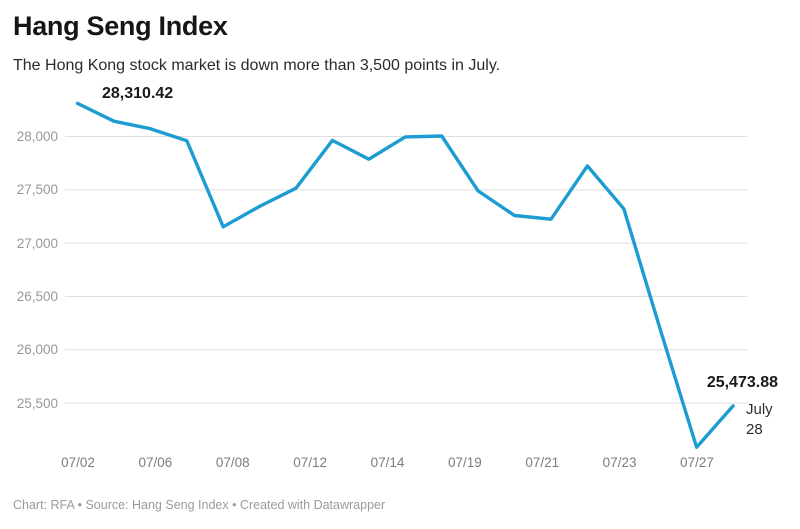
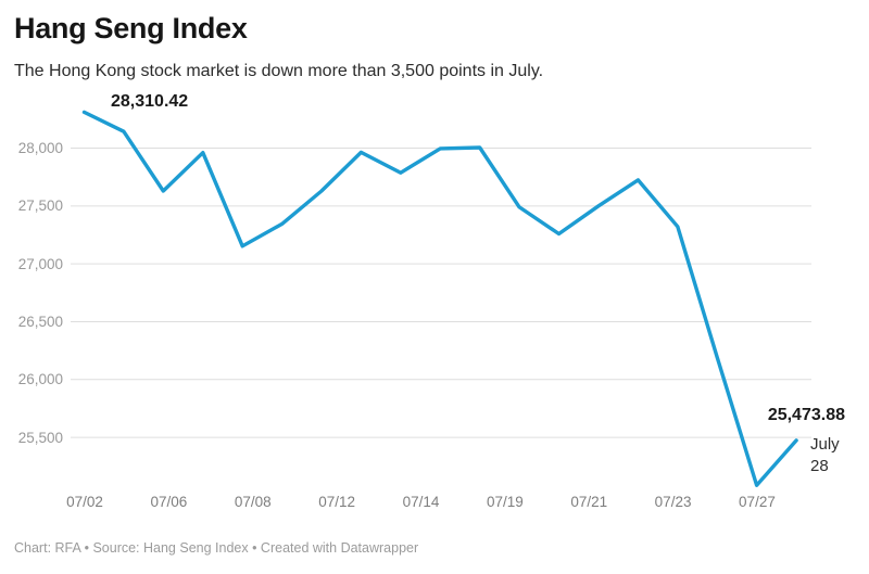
07/06: 28070 -> 27630
07/12: 27520 -> 27630
07/21: 27220 -> 27500
